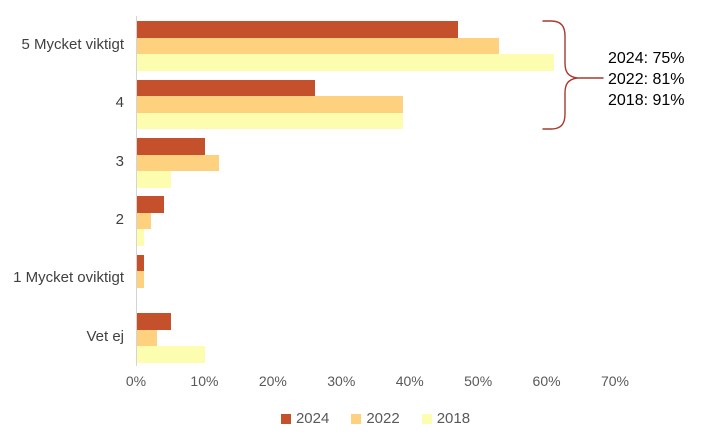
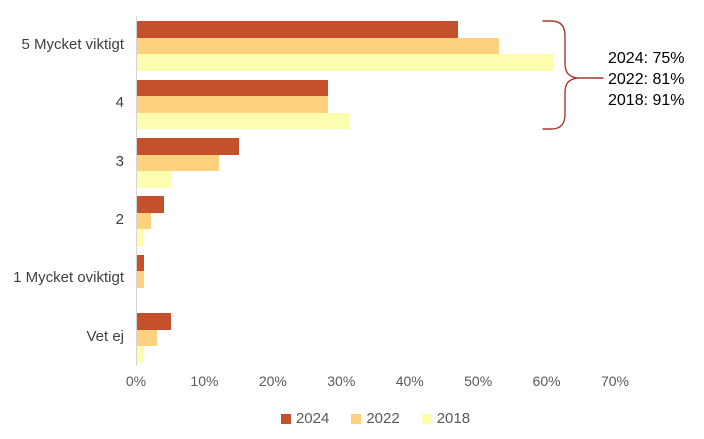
2024/4: 26% -> 28%
2022/4: 39% -> 28%
2018/4: 39% -> 31%
2024/3: 10% -> 15%
2018/Vet ej: 10% -> 1%
